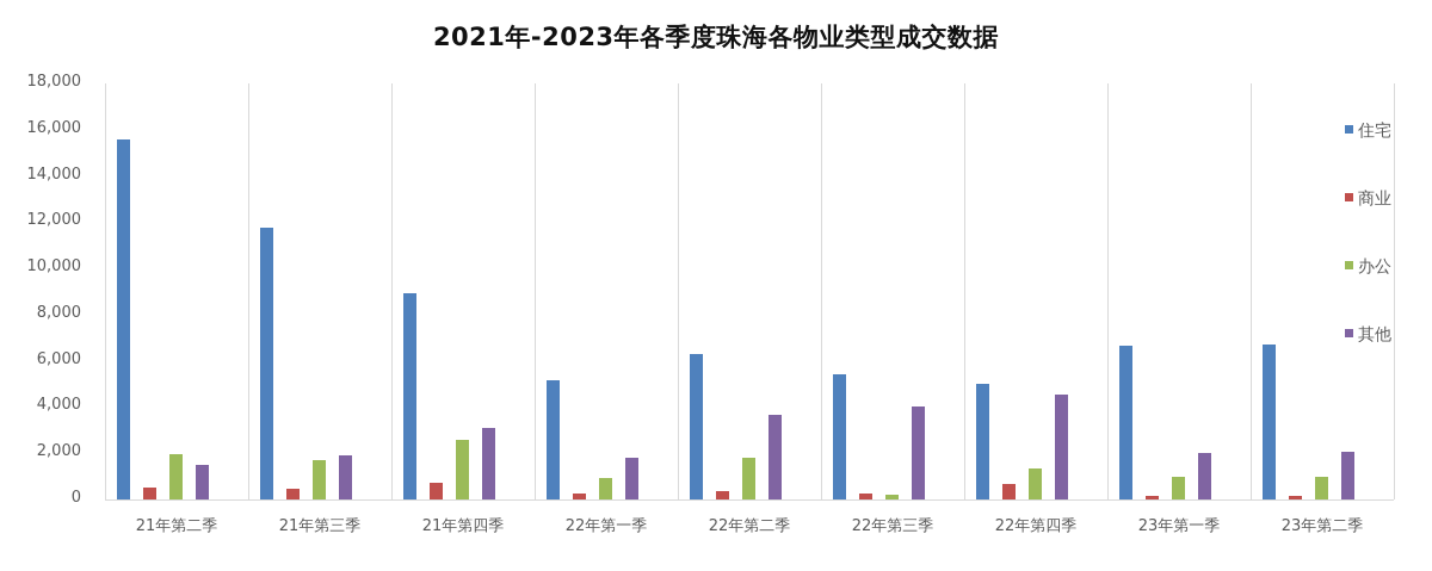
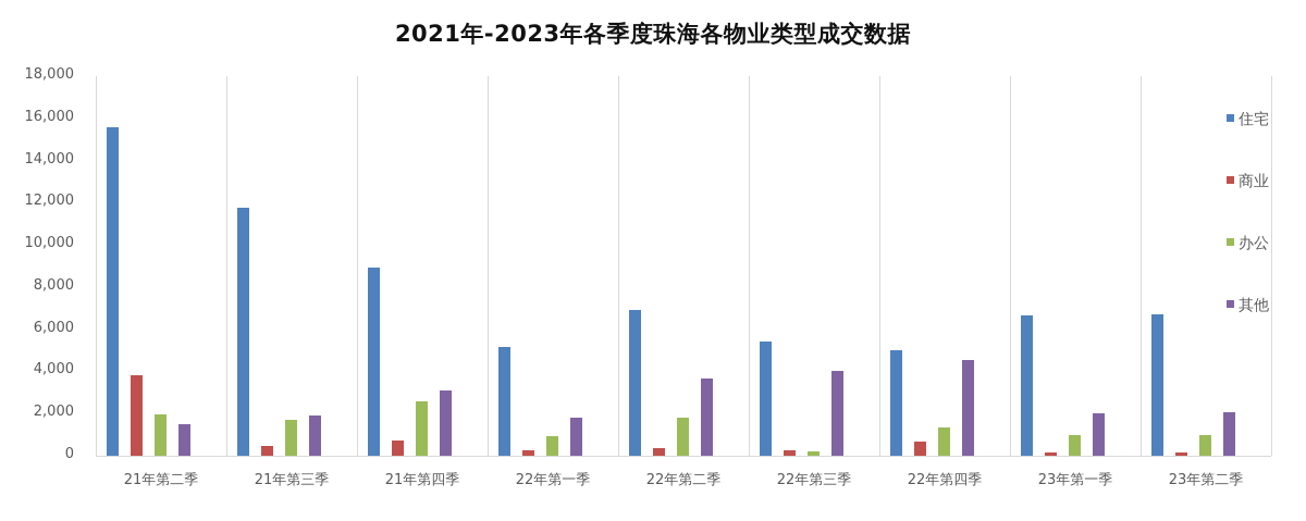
商业/21年第二季: 500 -> 3800
住宅/22年第二季: 6300 -> 6900
